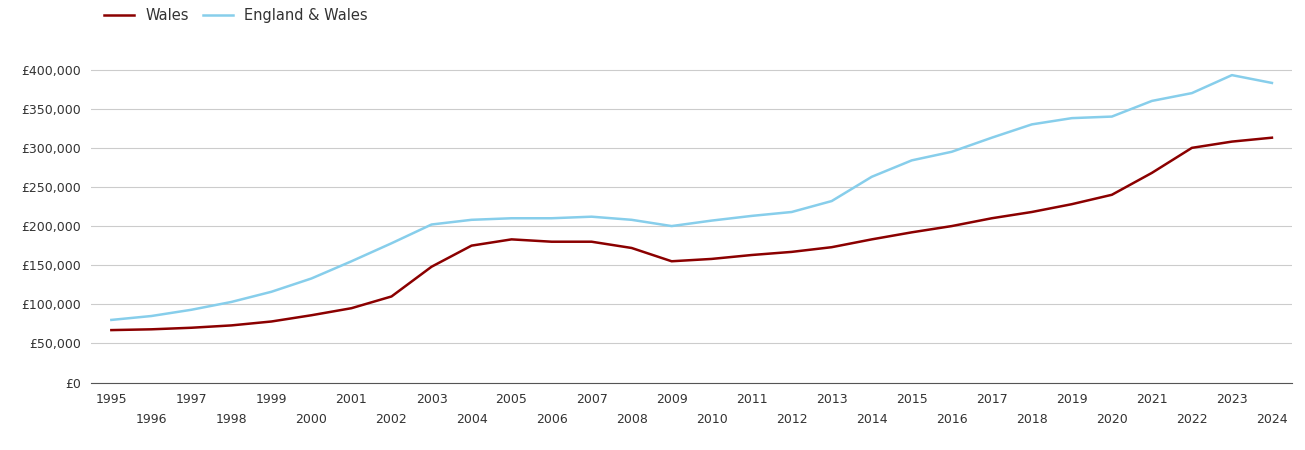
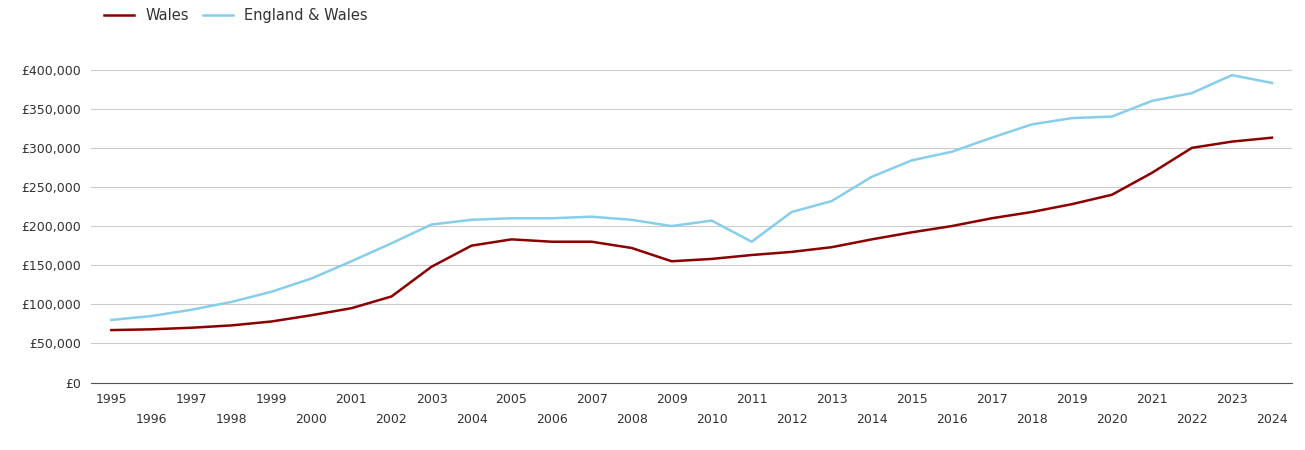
England & Wales/2011: £213,000 -> £180,000
